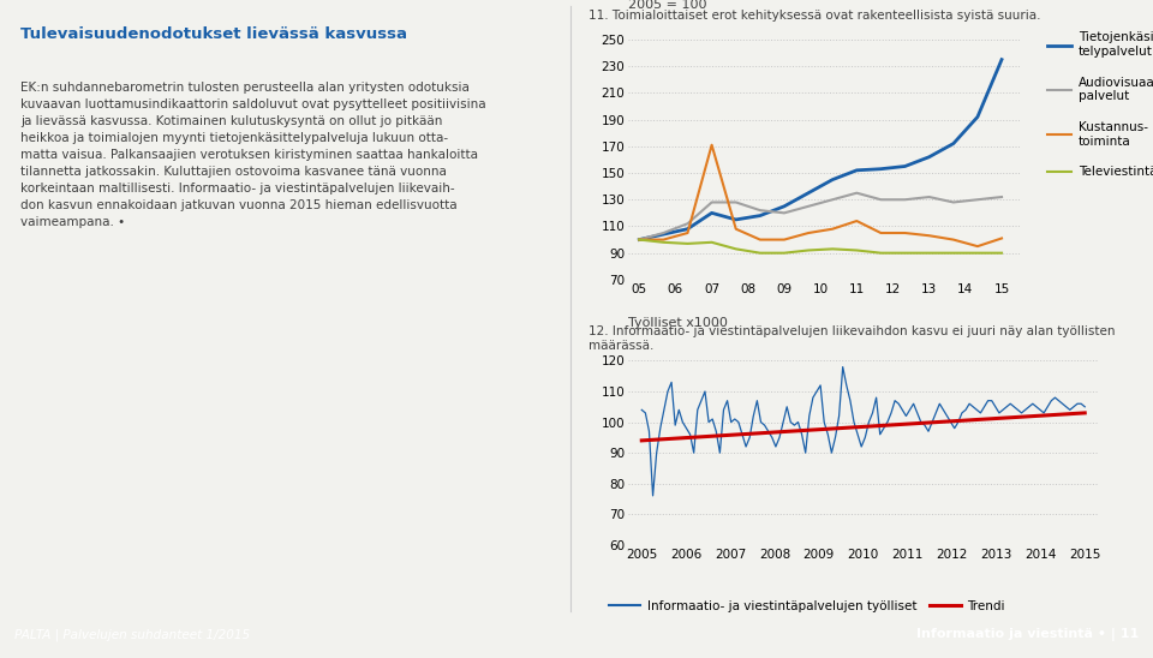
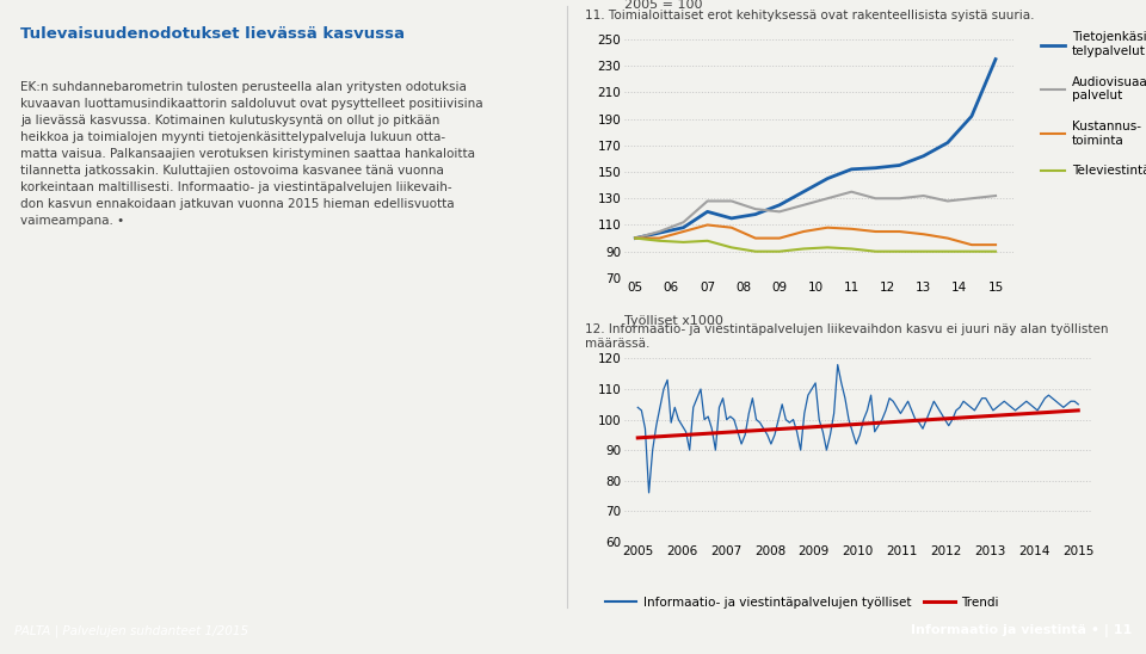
Kustannus- toiminta/07: 171 -> 110
Kustannus- toiminta/11: 114 -> 107
Kustannus- toiminta/15: 101 -> 95
